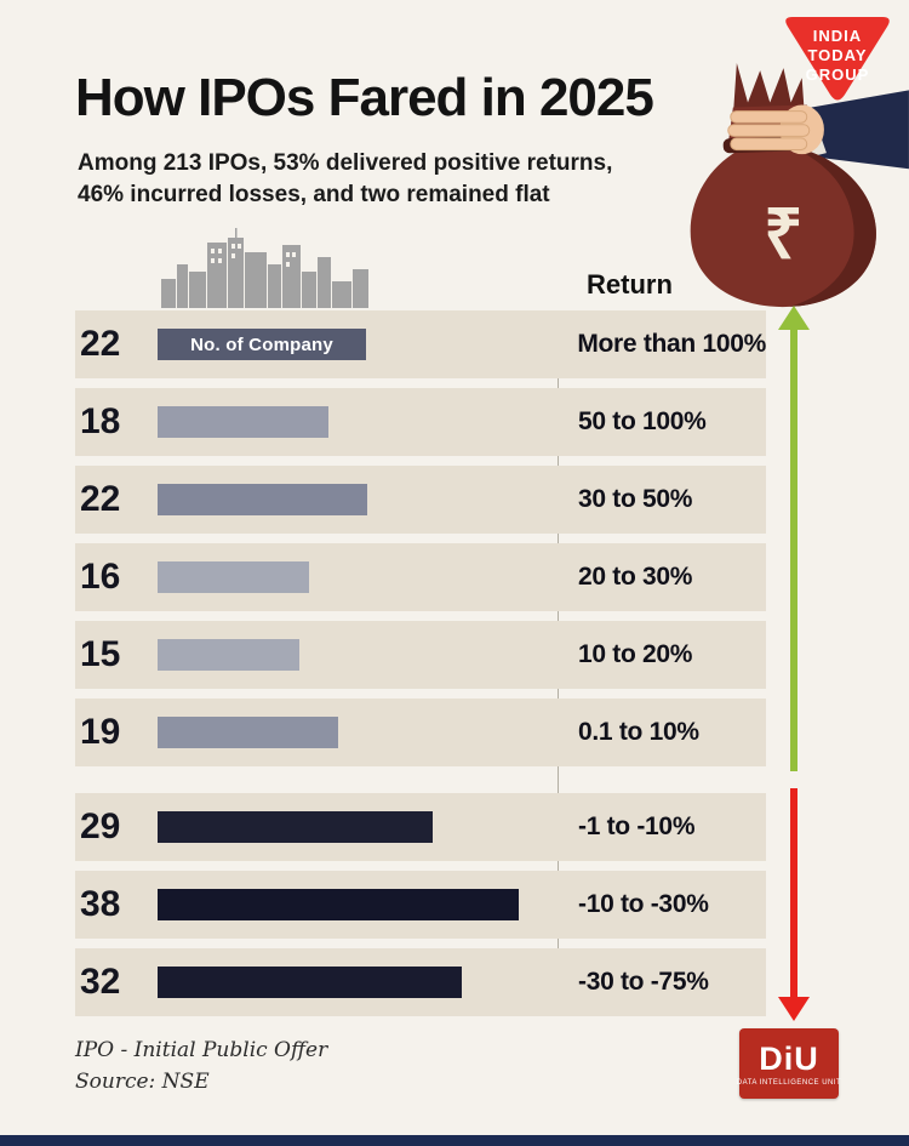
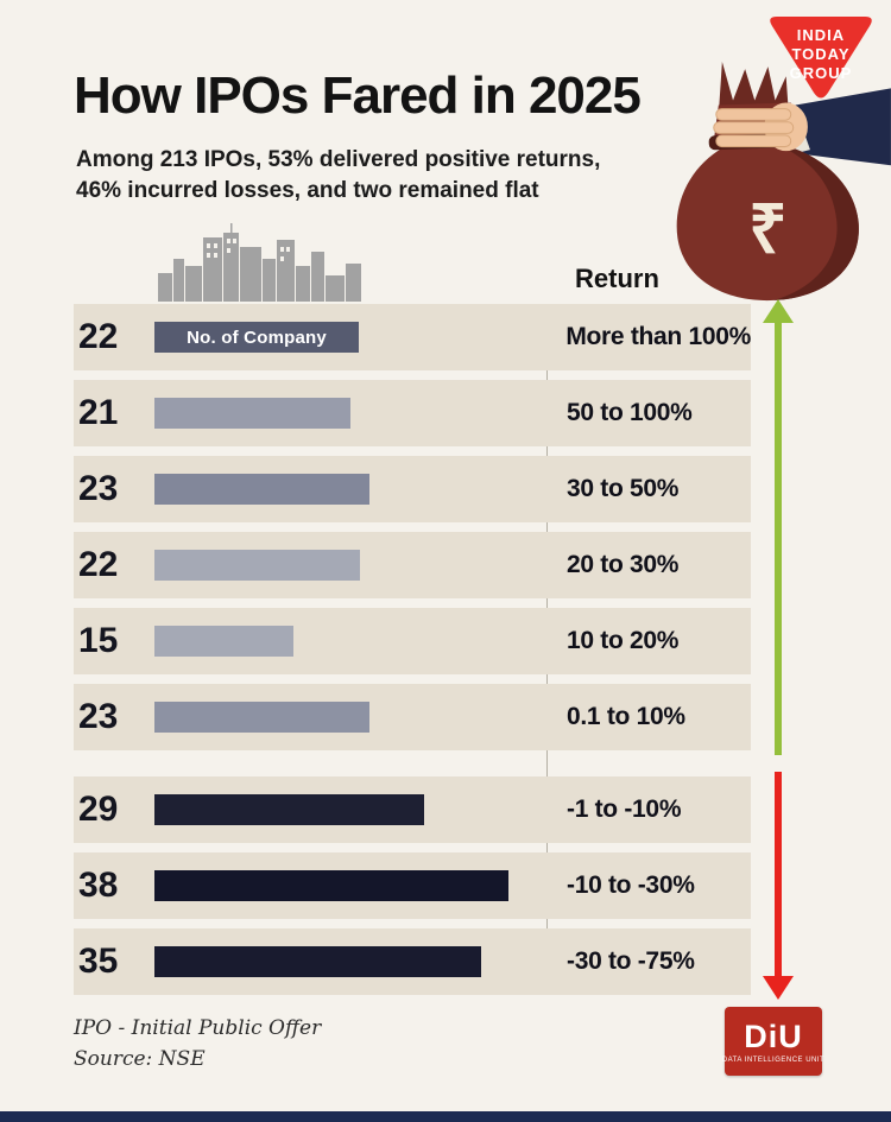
50 to 100%: 18 -> 21
30 to 50%: 22 -> 23
20 to 30%: 16 -> 22
0.1 to 10%: 19 -> 23
-30 to -75%: 32 -> 35
